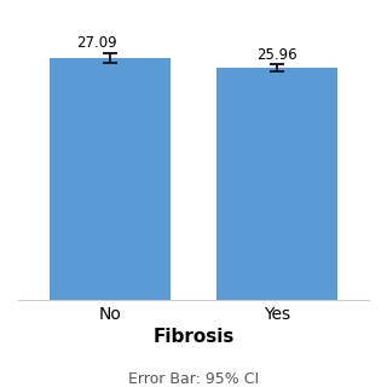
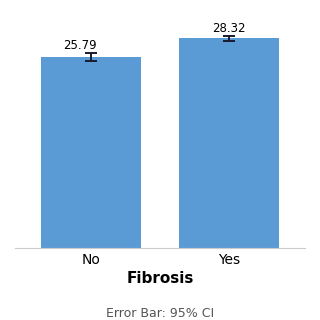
No: 27.09 -> 25.79
Yes: 25.96 -> 28.32
